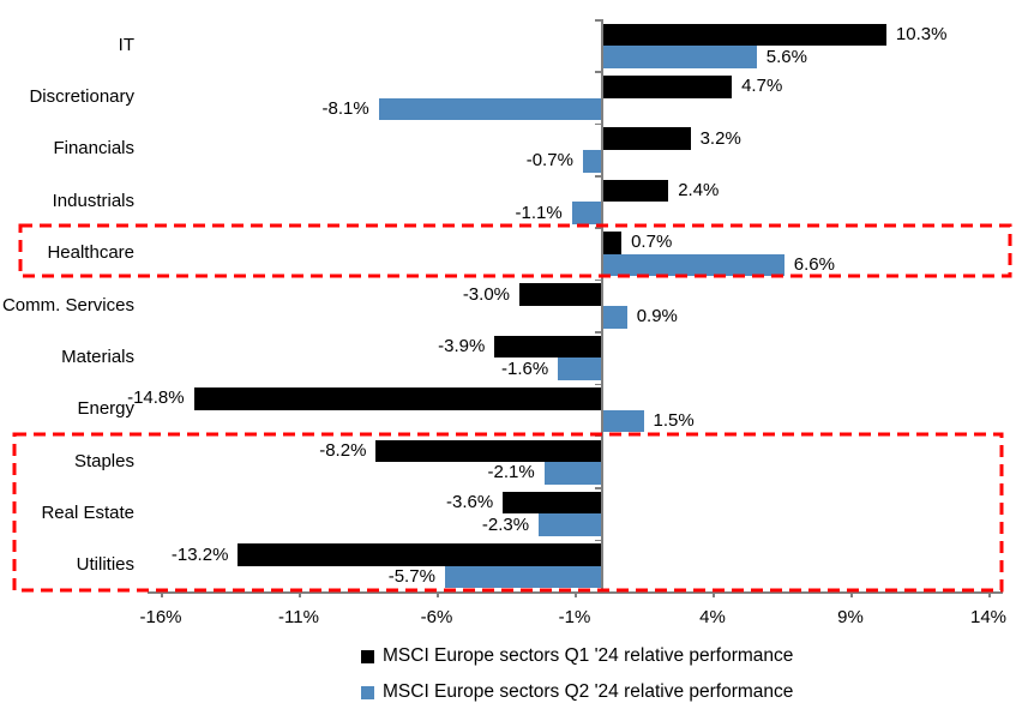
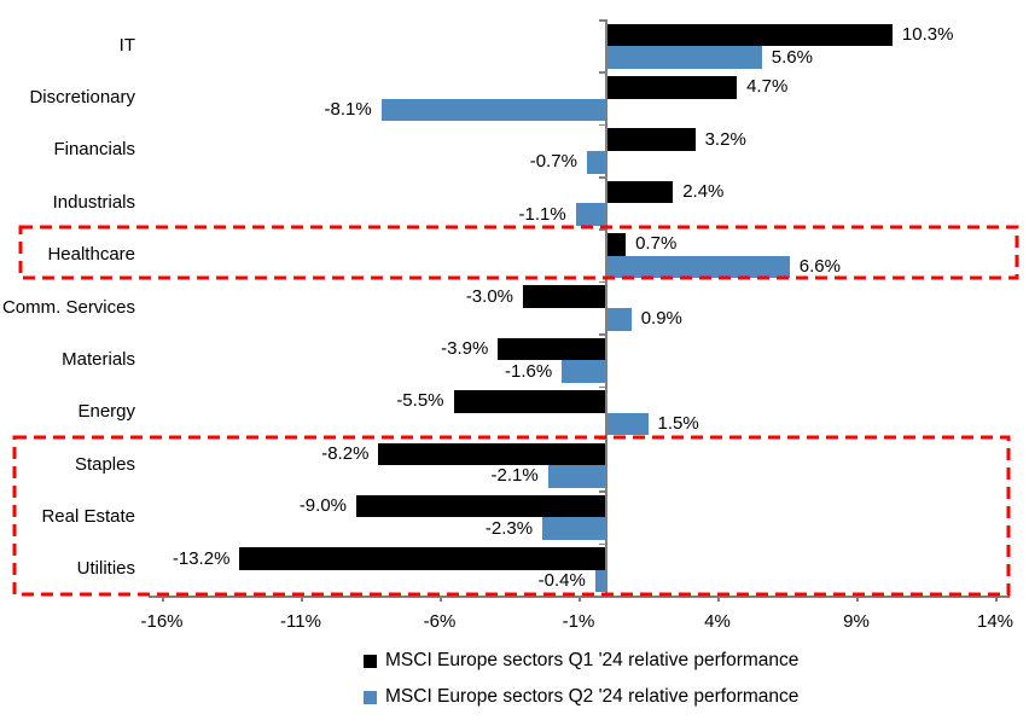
MSCI Europe sectors Q1 '24 relative performance/Energy: -14.8% -> -5.5%
MSCI Europe sectors Q1 '24 relative performance/Real Estate: -3.6% -> -9.0%
MSCI Europe sectors Q2 '24 relative performance/Utilities: -5.7% -> -0.4%
